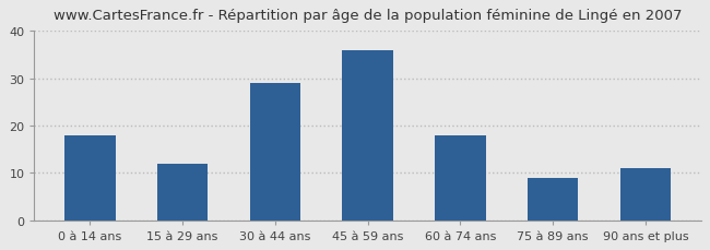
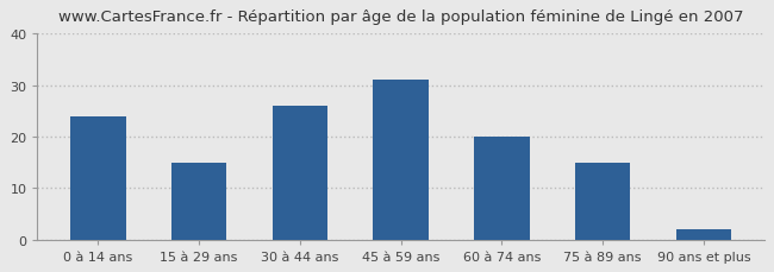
0 à 14 ans: 18 -> 24
15 à 29 ans: 12 -> 15
30 à 44 ans: 29 -> 26
45 à 59 ans: 36 -> 31
60 à 74 ans: 18 -> 20
75 à 89 ans: 9 -> 15
90 ans et plus: 11 -> 2
